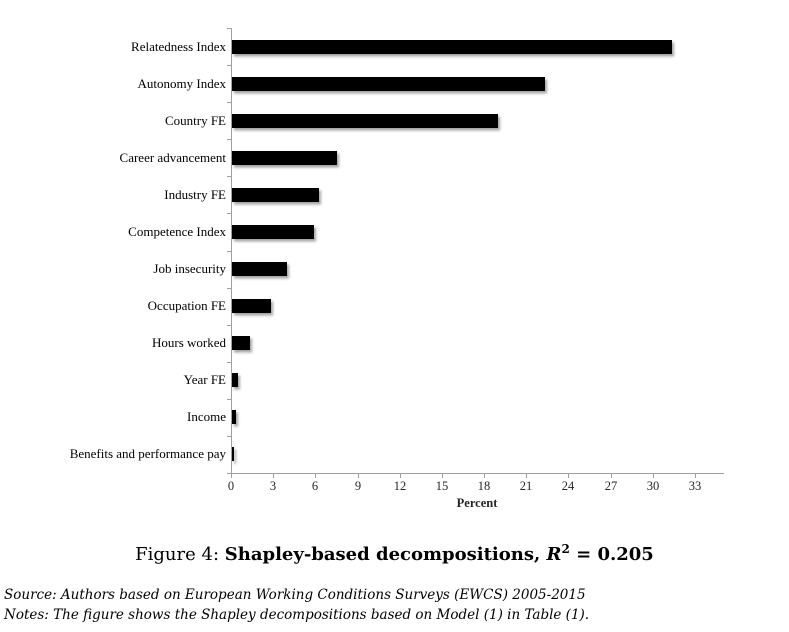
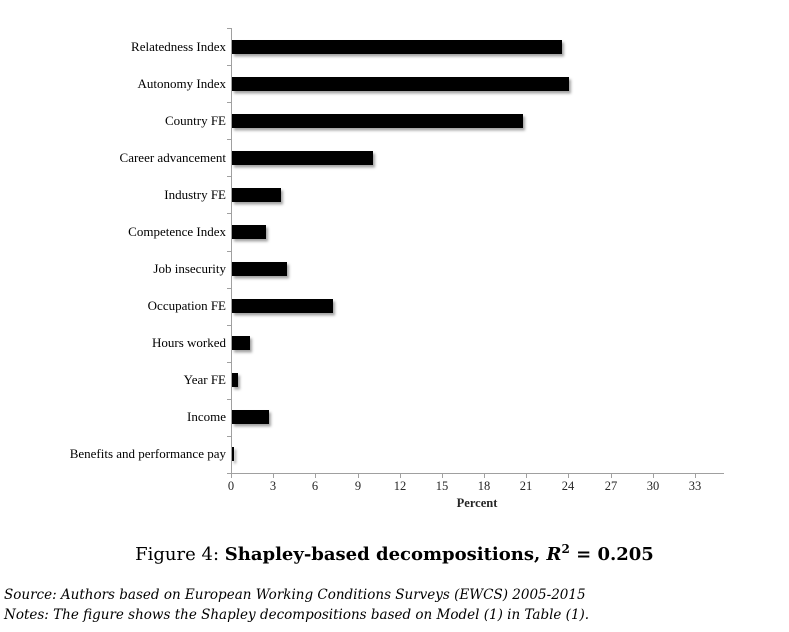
Relatedness Index: 31.3 -> 23.5
Autonomy Index: 22.3 -> 24.0
Country FE: 18.9 -> 20.7
Career advancement: 7.5 -> 10.0
Industry FE: 6.2 -> 3.5
Competence Index: 5.8 -> 2.4
Occupation FE: 2.8 -> 7.2
Income: 0.3 -> 2.6
